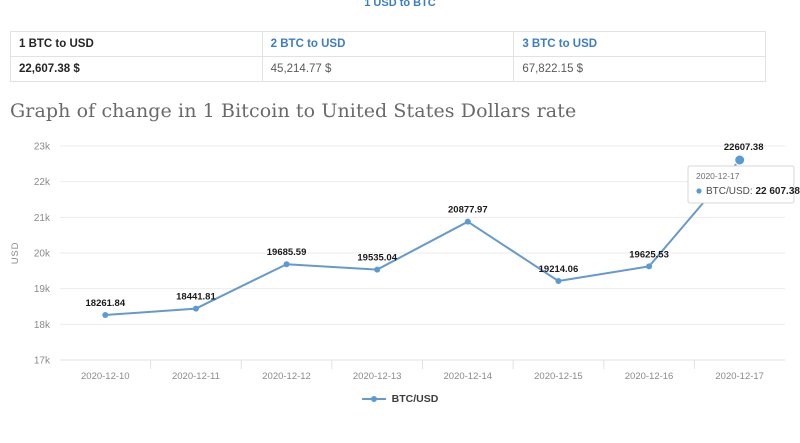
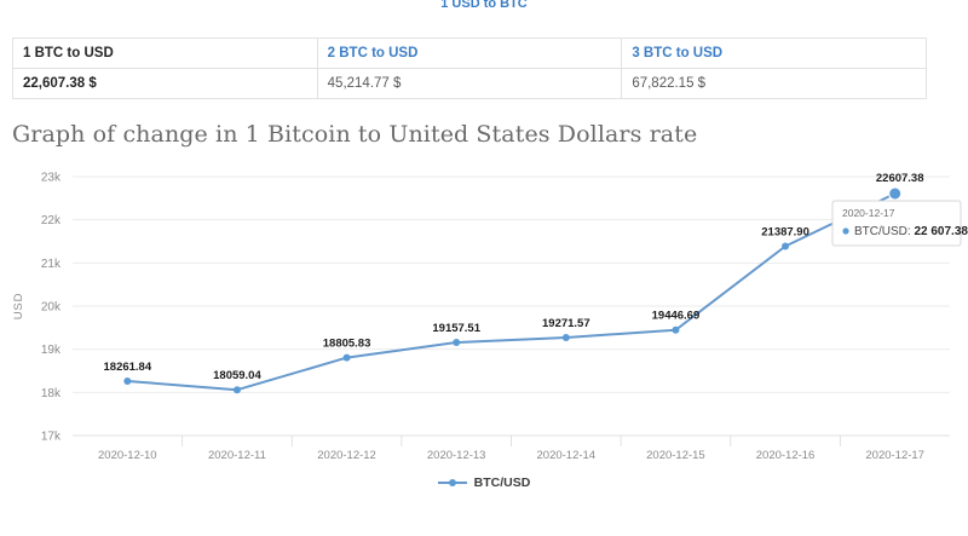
2020-12-11: 18441.81 -> 18059.04
2020-12-12: 19685.59 -> 18805.83
2020-12-13: 19535.04 -> 19157.51
2020-12-14: 20877.97 -> 19271.57
2020-12-15: 19214.06 -> 19446.69
2020-12-16: 19625.53 -> 21387.90
